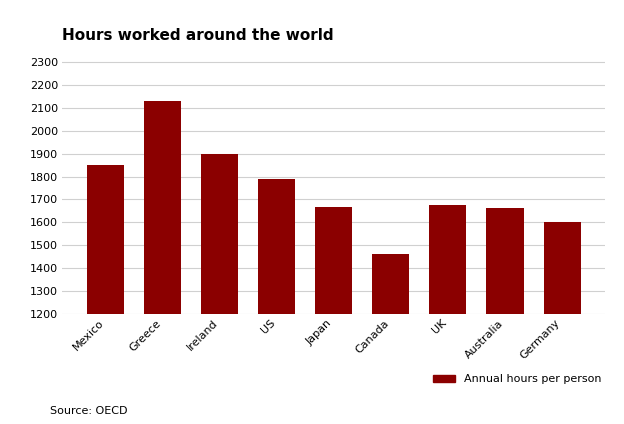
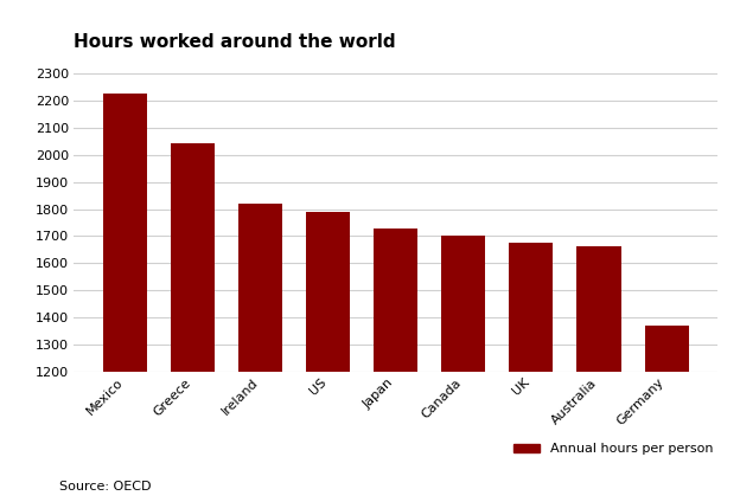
Mexico: 1850 -> 2226
Greece: 2130 -> 2042
Ireland: 1900 -> 1820
Japan: 1665 -> 1729
Canada: 1460 -> 1703
Germany: 1600 -> 1371
